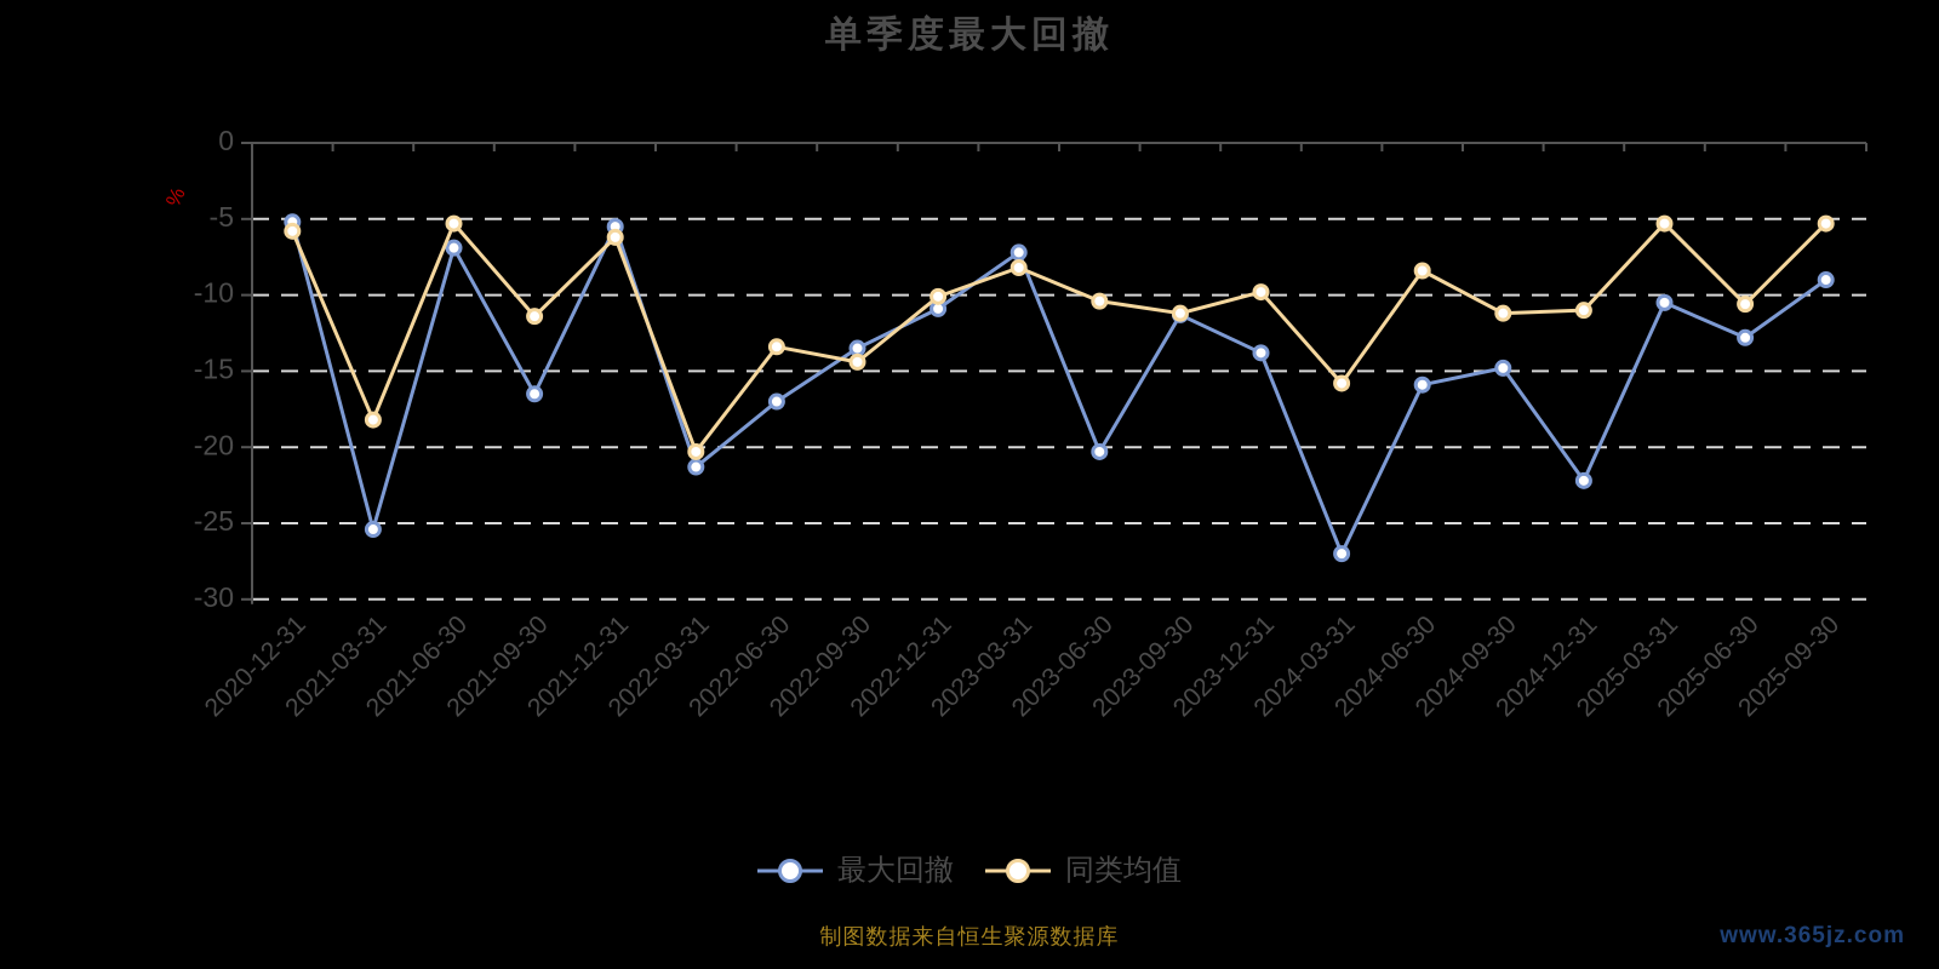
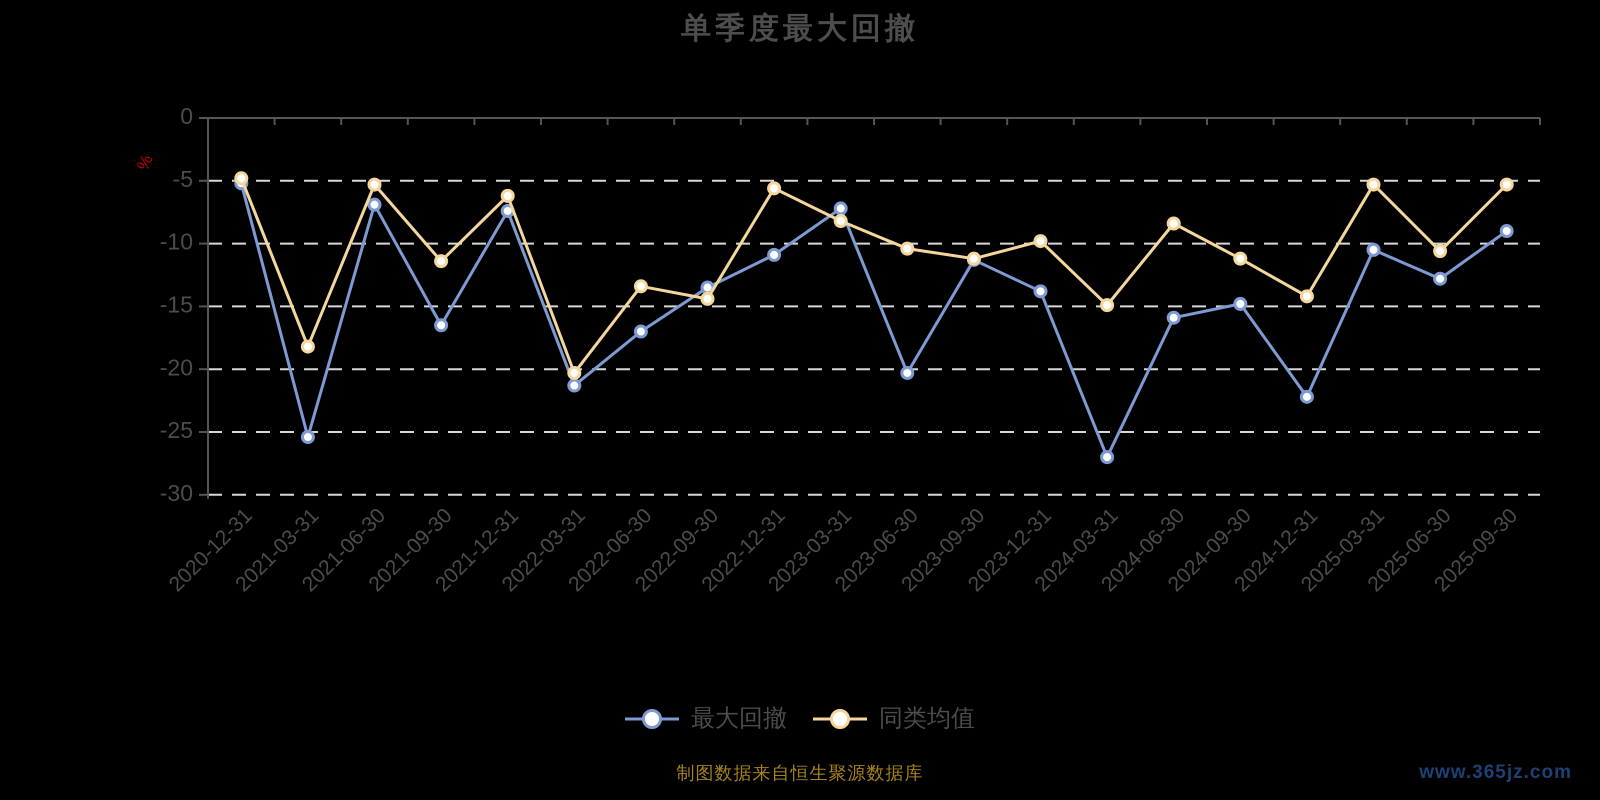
同类均值/2020-12-31: -5.8 -> -4.8
最大回撤/2021-12-31: -5.5 -> -7.4
同类均值/2022-12-31: -10.1 -> -5.6
同类均值/2024-03-31: -15.8 -> -14.9
同类均值/2024-12-31: -11.0 -> -14.2
